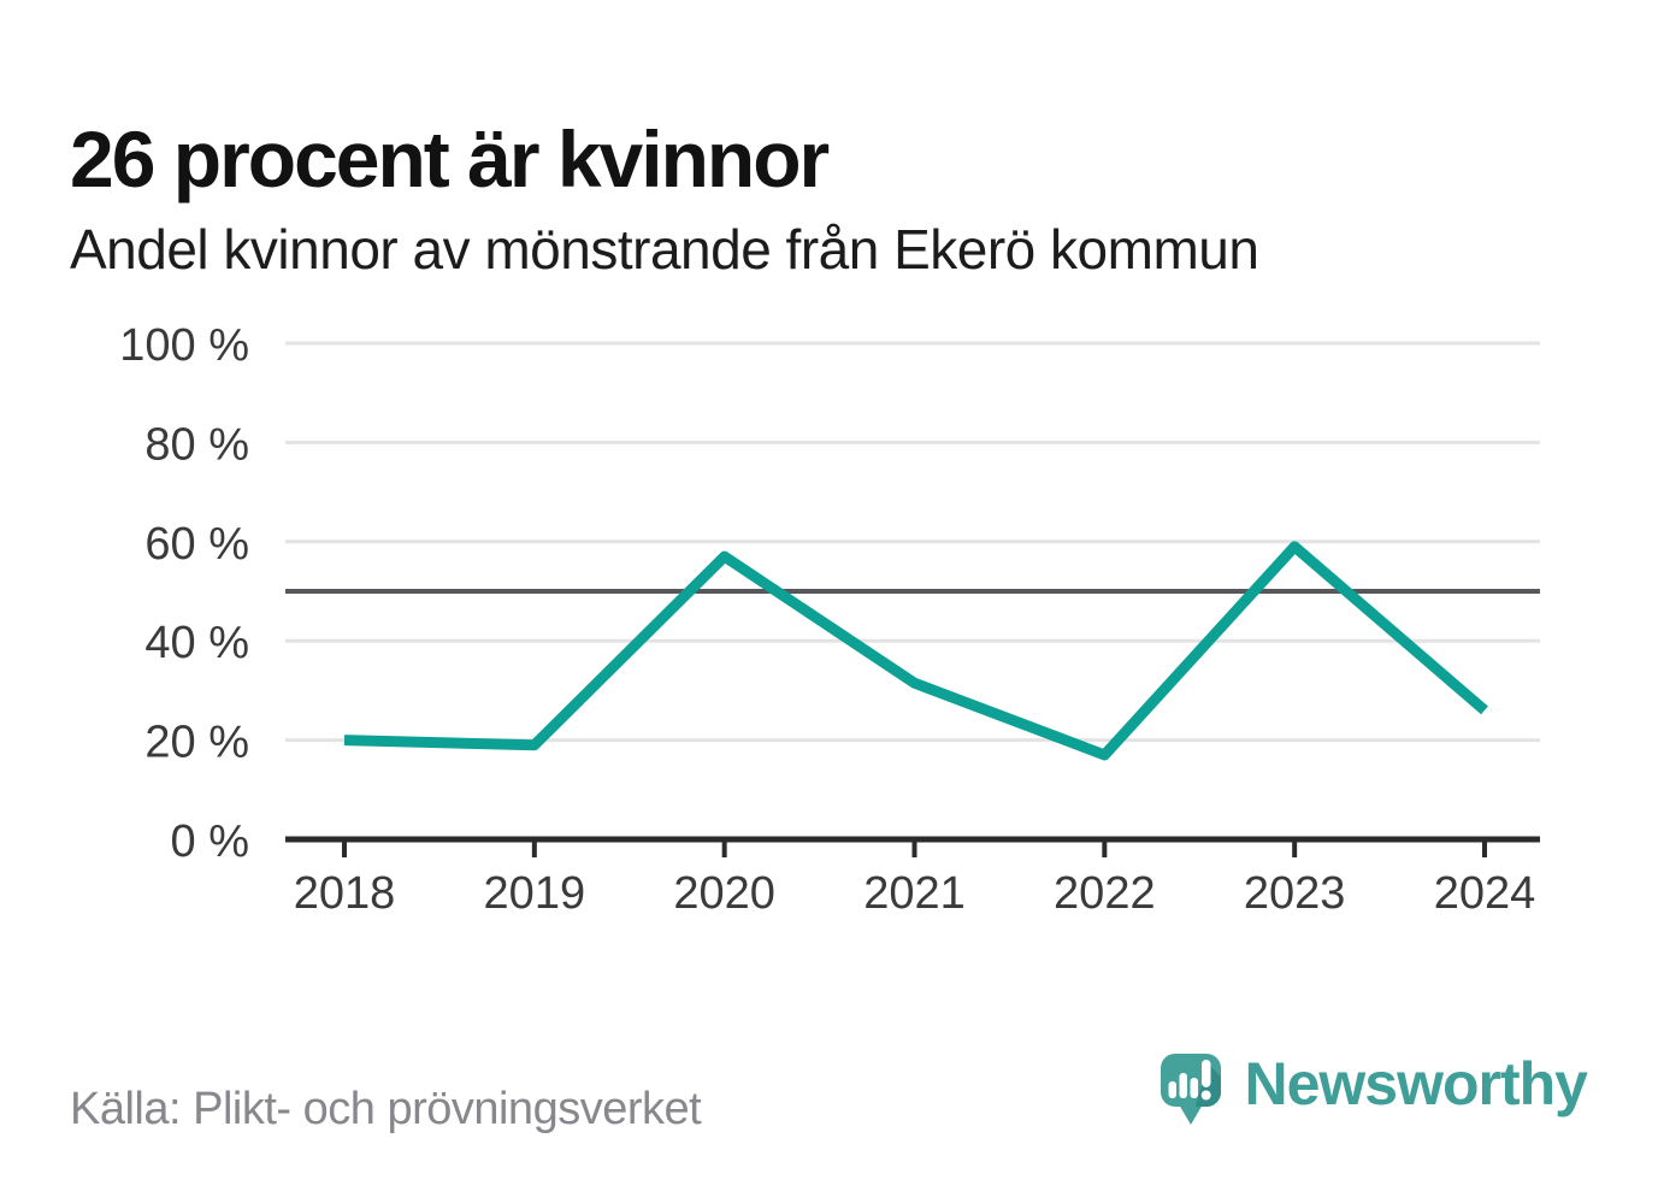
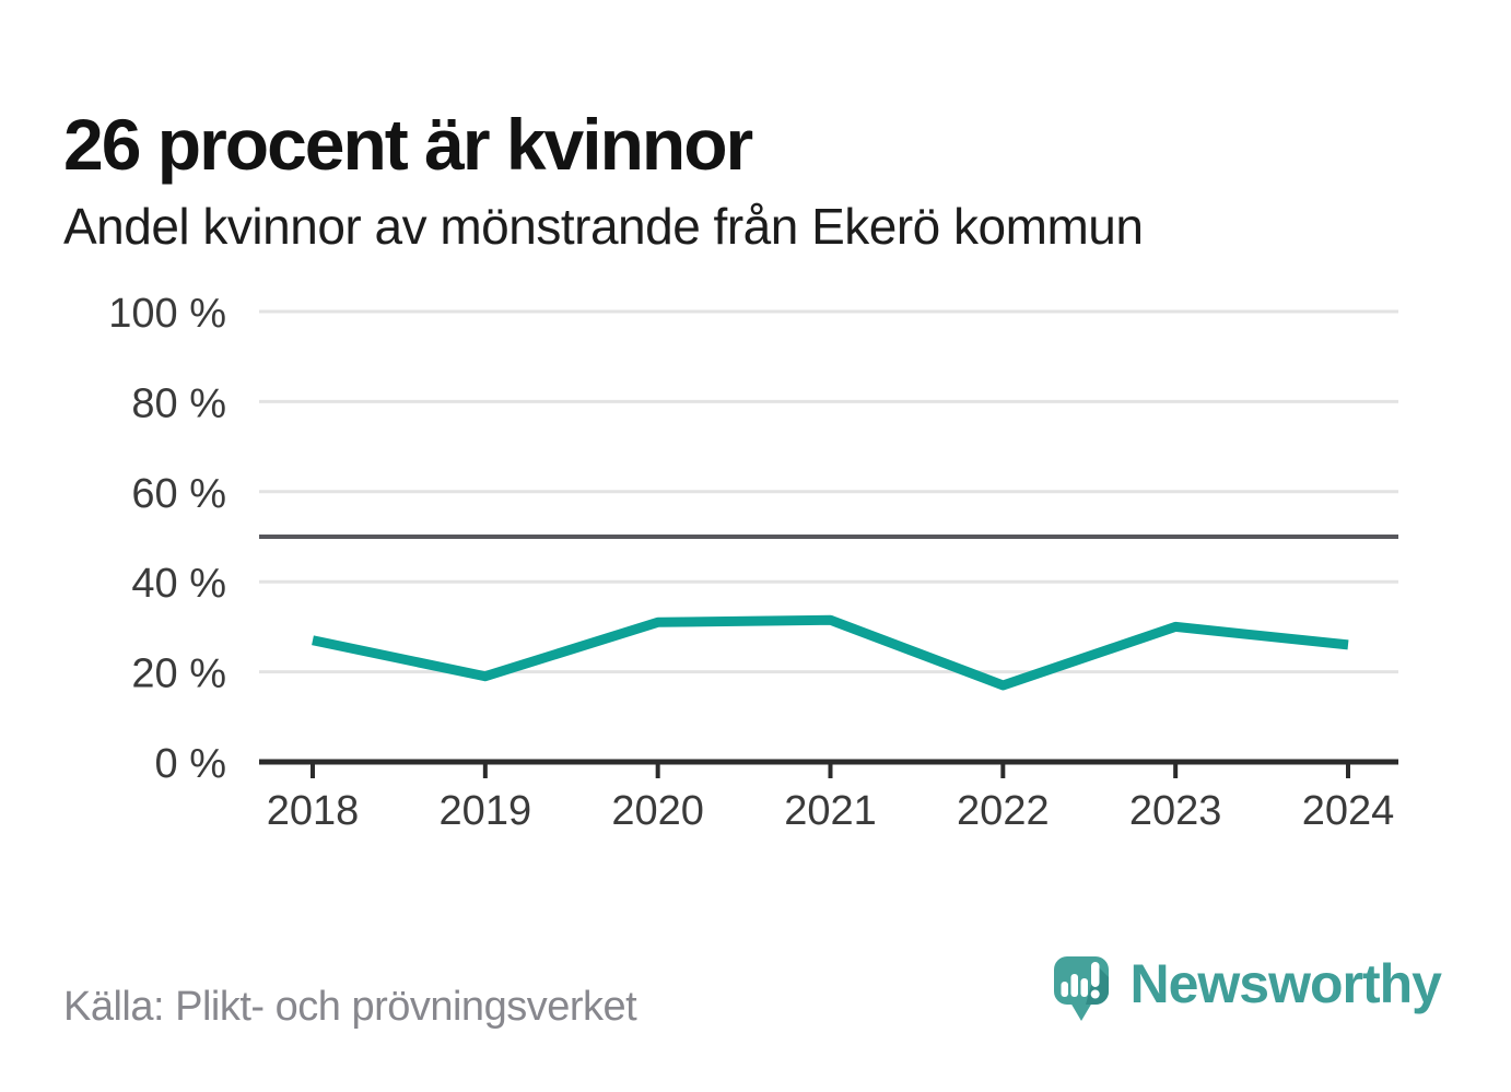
2018: 20% -> 27%
2020: 57% -> 31%
2023: 59% -> 30%
